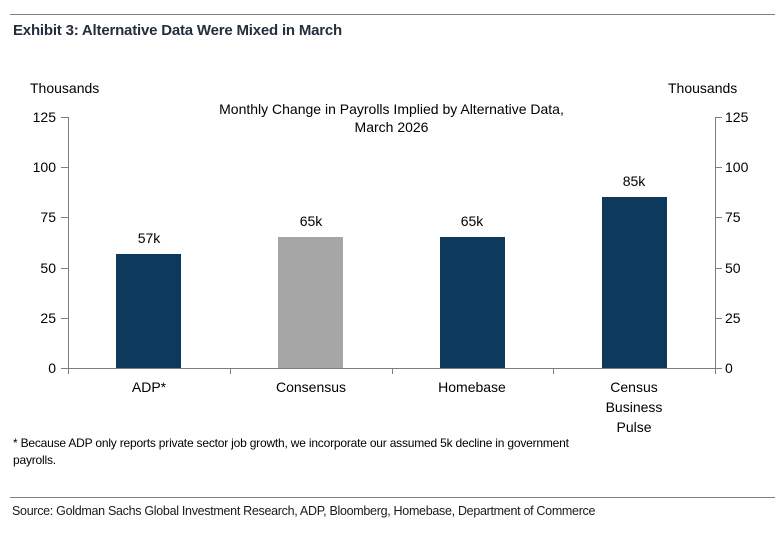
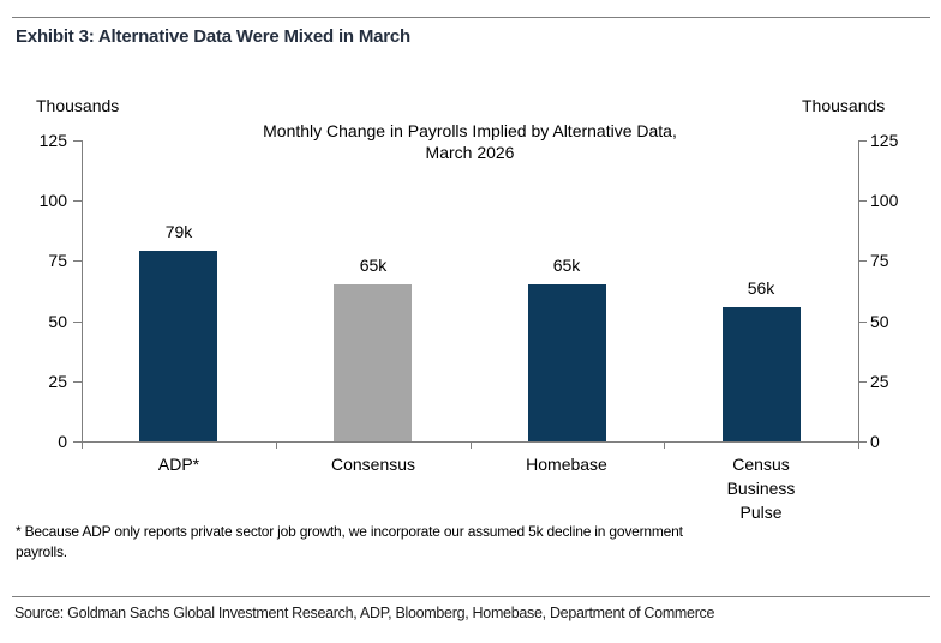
ADP*: 57k -> 79k
Census Business Pulse: 85k -> 56k
